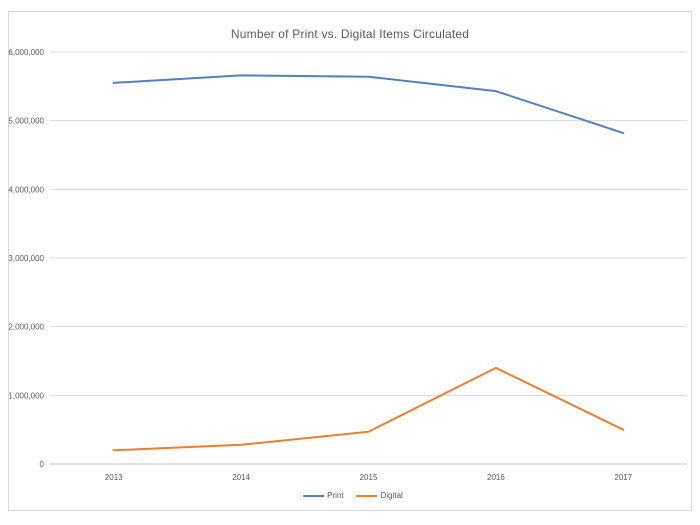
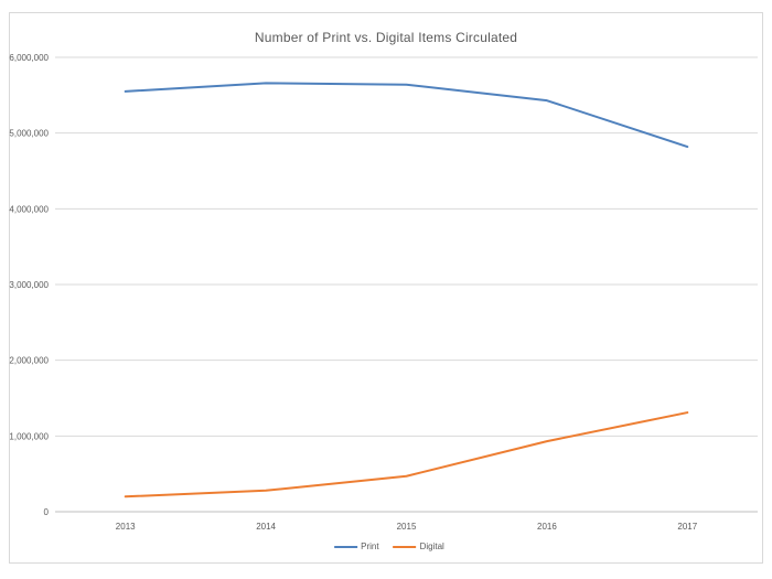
Digital/2016: 1400000 -> 900000
Digital/2017: 500000 -> 1300000
